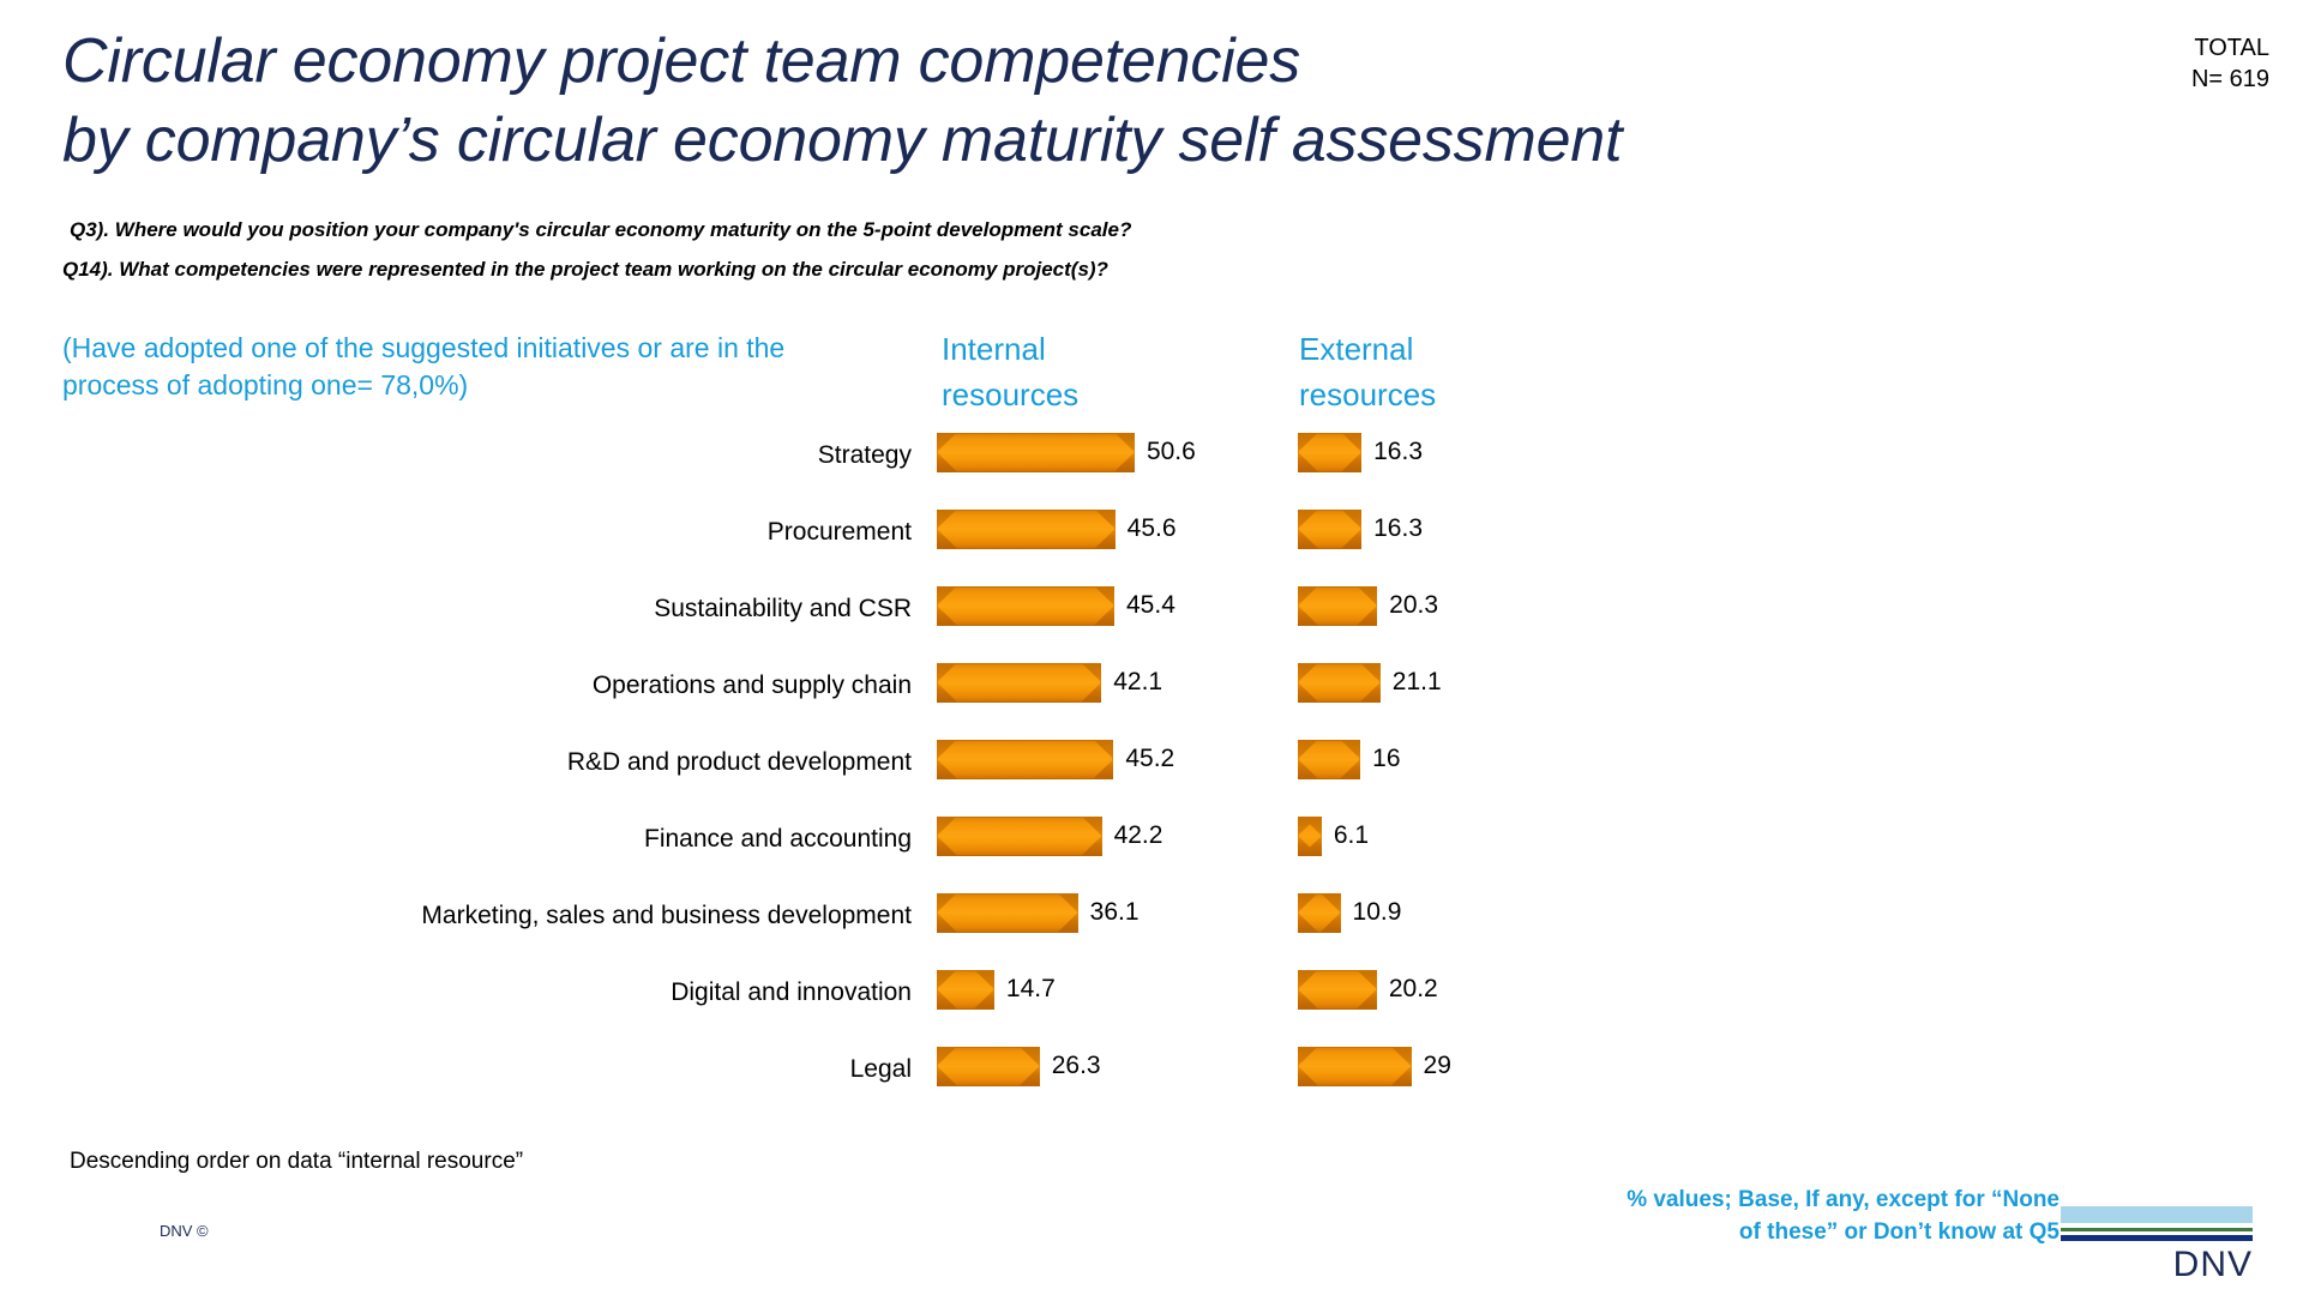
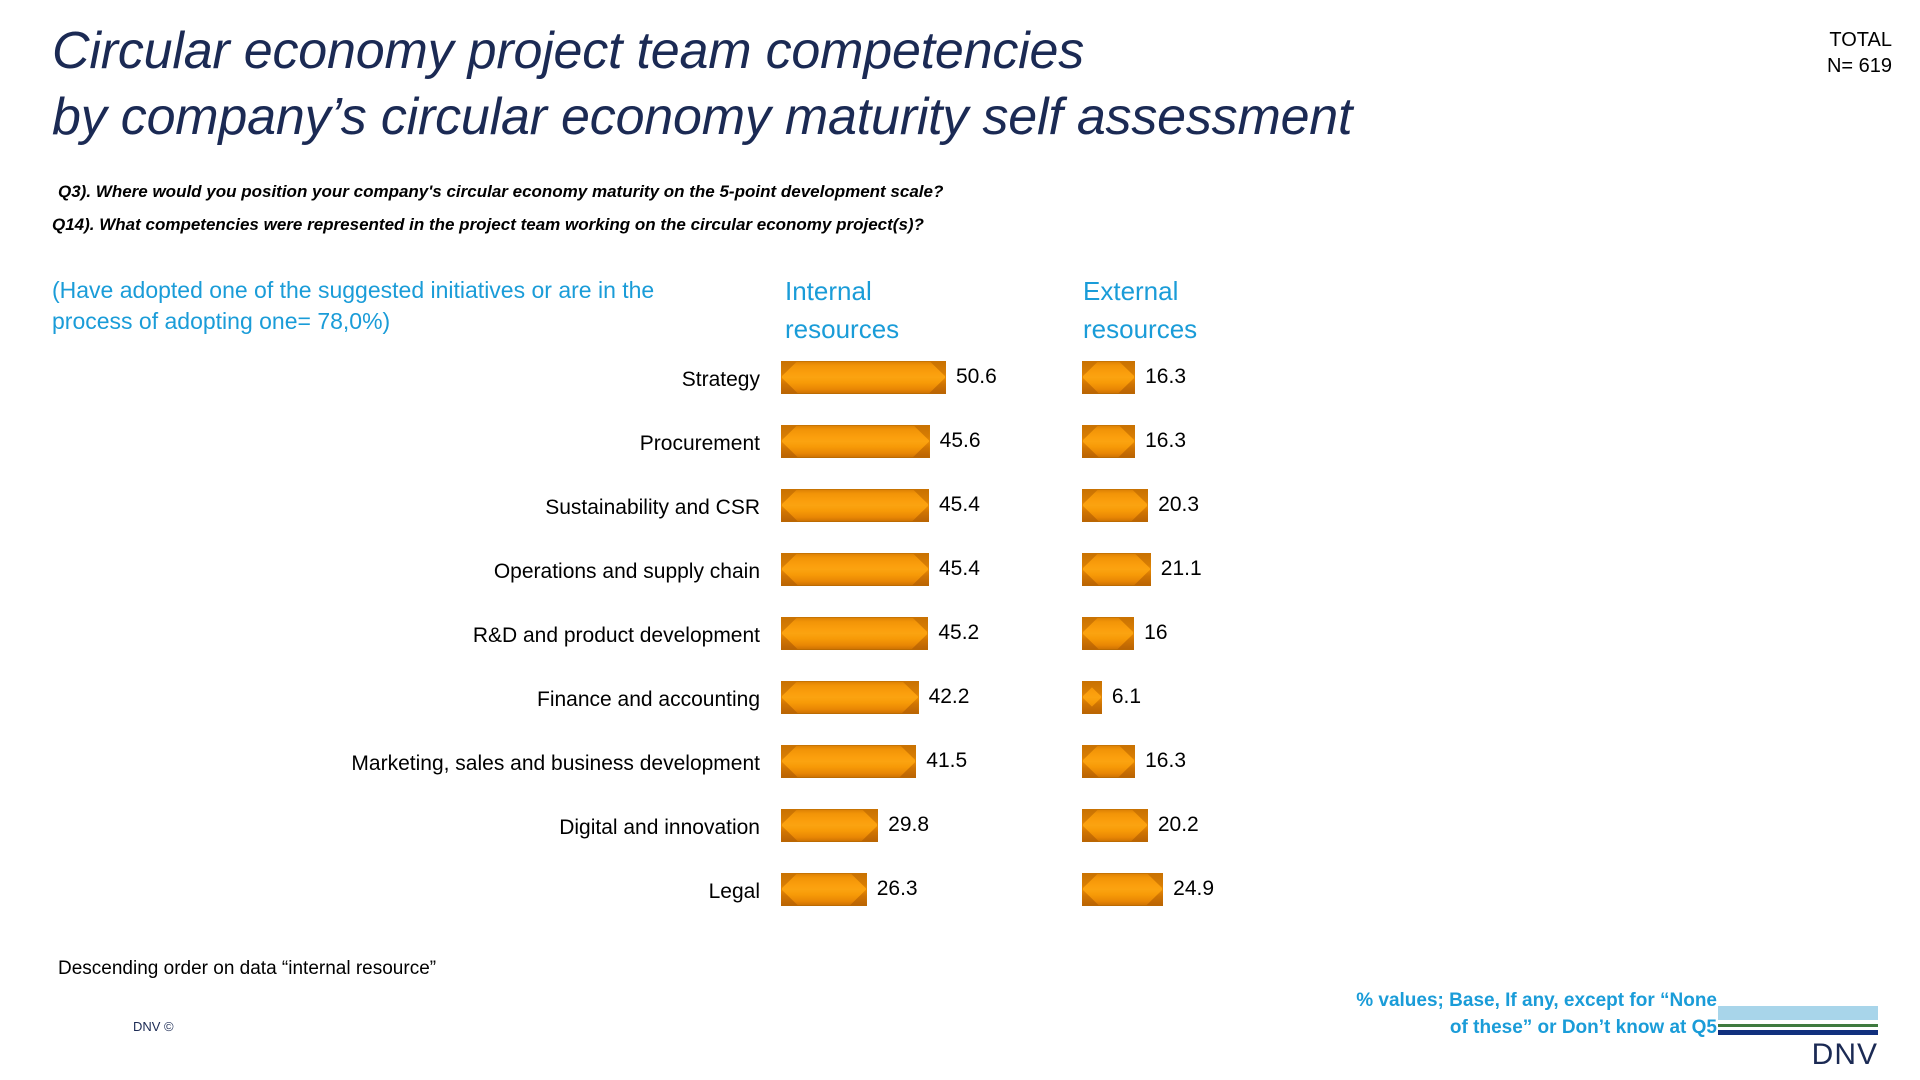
Internal resources/Operations and supply chain: 42.1 -> 45.4
Internal resources/Marketing, sales and business development: 36.1 -> 41.5
External resources/Marketing, sales and business development: 10.9 -> 16.3
Internal resources/Digital and innovation: 14.7 -> 29.8
External resources/Legal: 29 -> 24.9
